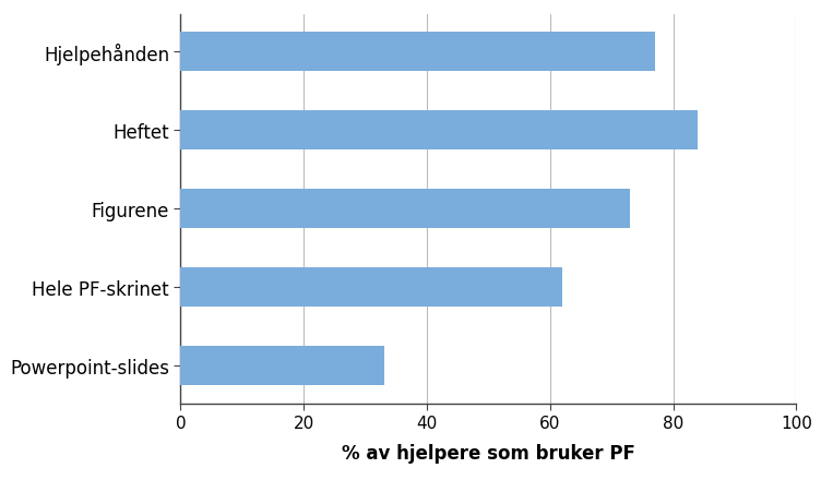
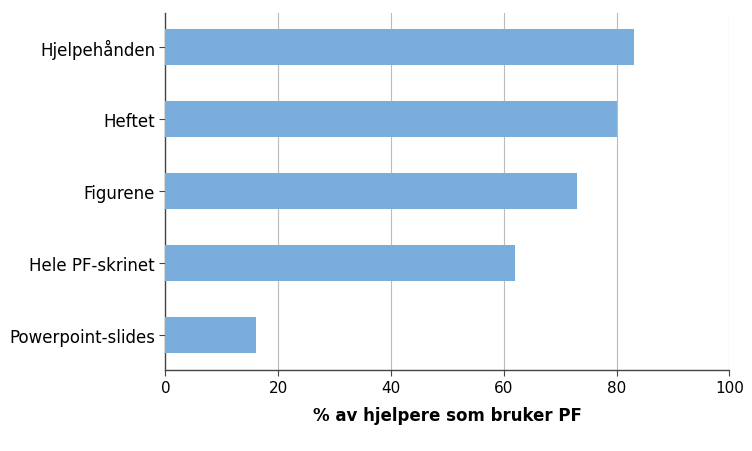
Hjelpehånden: 77 -> 83
Heftet: 84 -> 80
Powerpoint-slides: 33 -> 16
